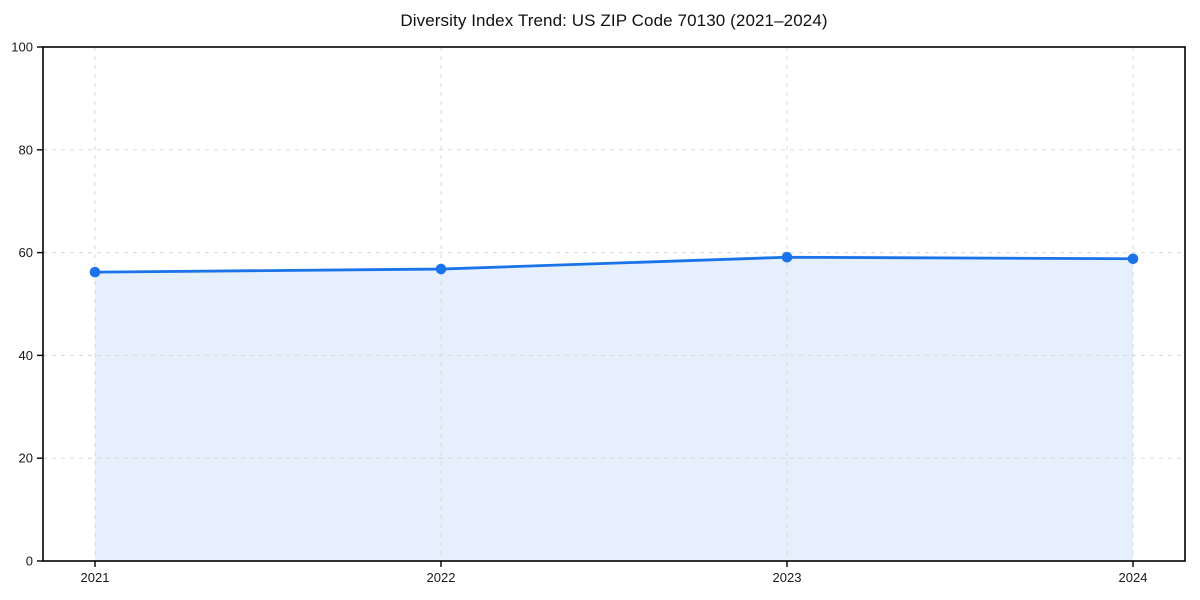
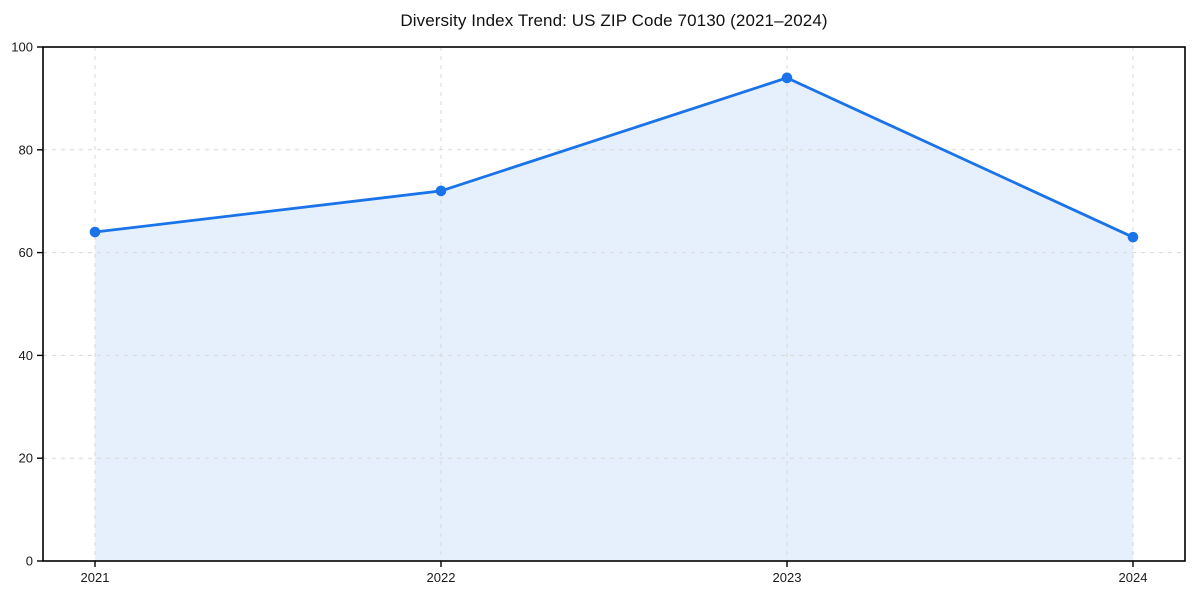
2021: 56 -> 64
2022: 57 -> 72
2023: 59 -> 94
2024: 59 -> 63
